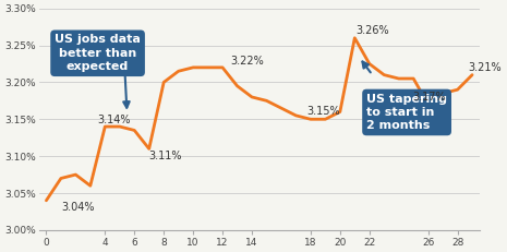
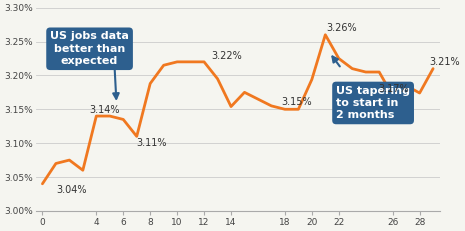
8: 3.200% -> 3.188%
14: 3.180% -> 3.154%
20: 3.160% -> 3.194%
28: 3.190% -> 3.174%
